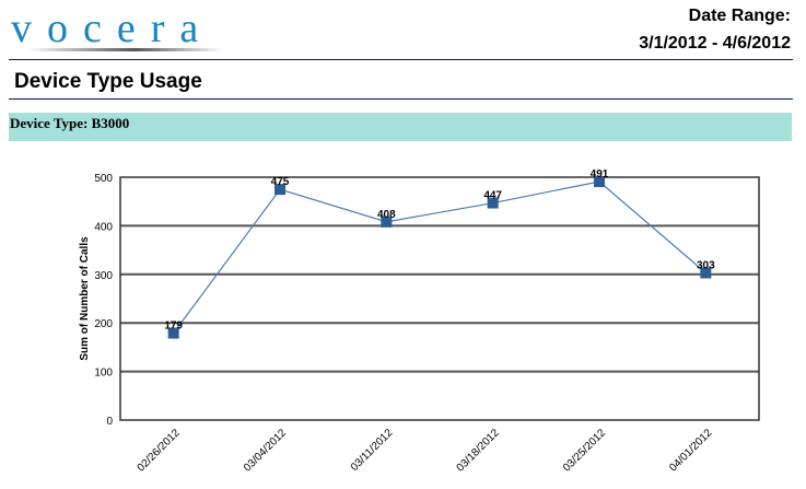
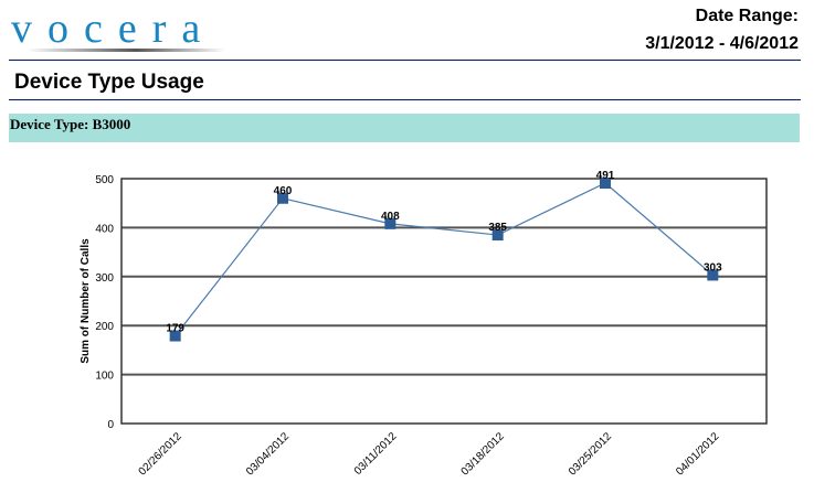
03/04/2012: 475 -> 460
03/18/2012: 447 -> 385
